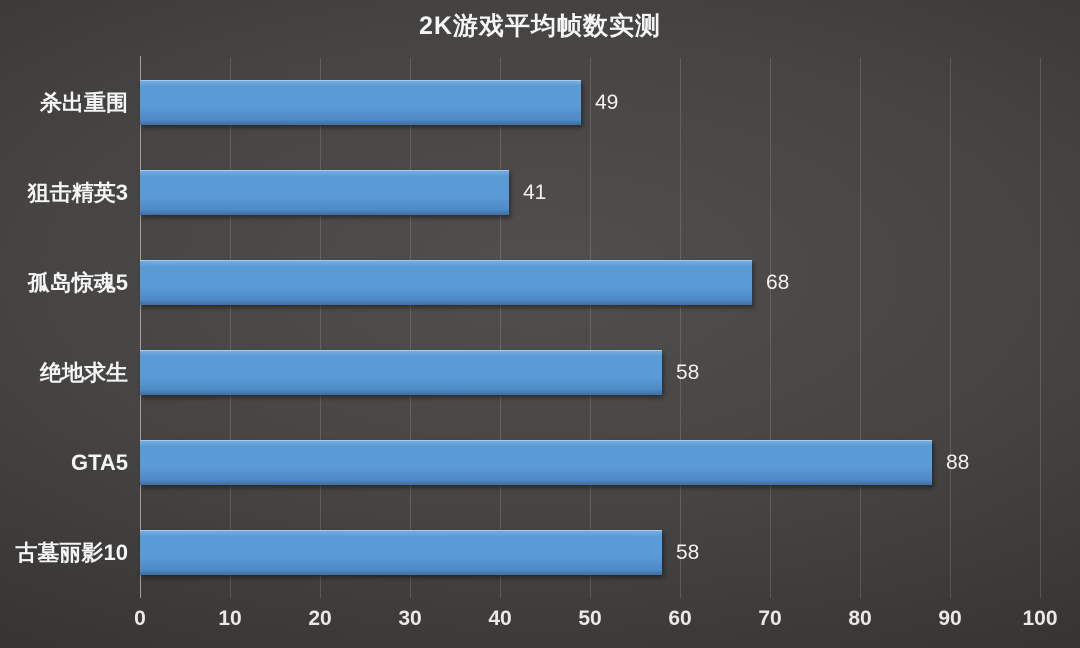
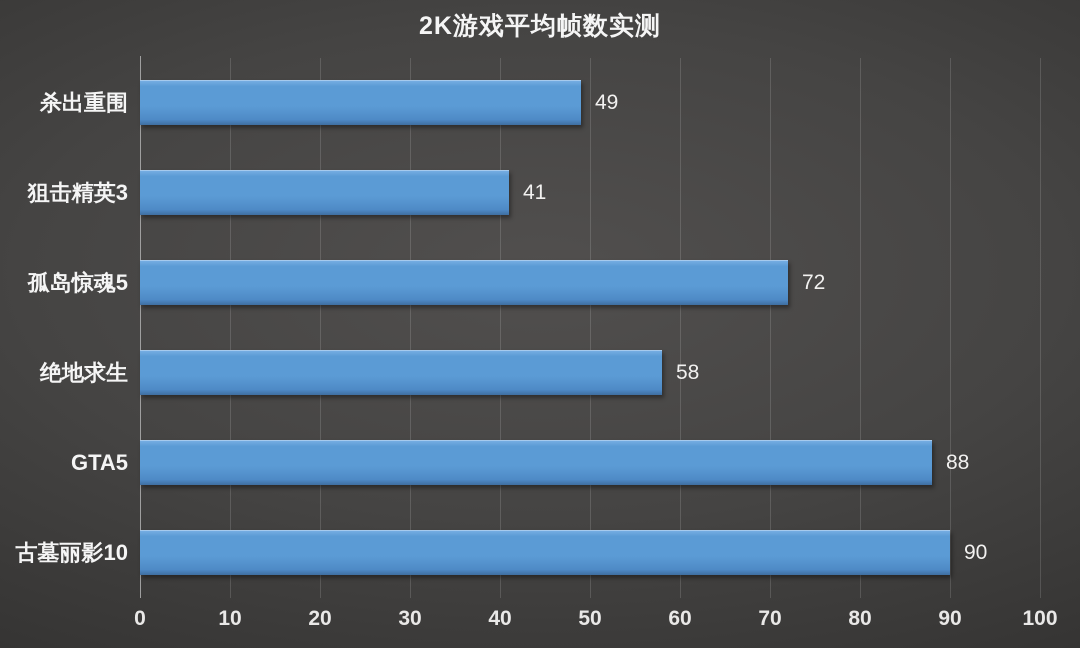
孤岛惊魂5: 68 -> 72
古墓丽影10: 58 -> 90
